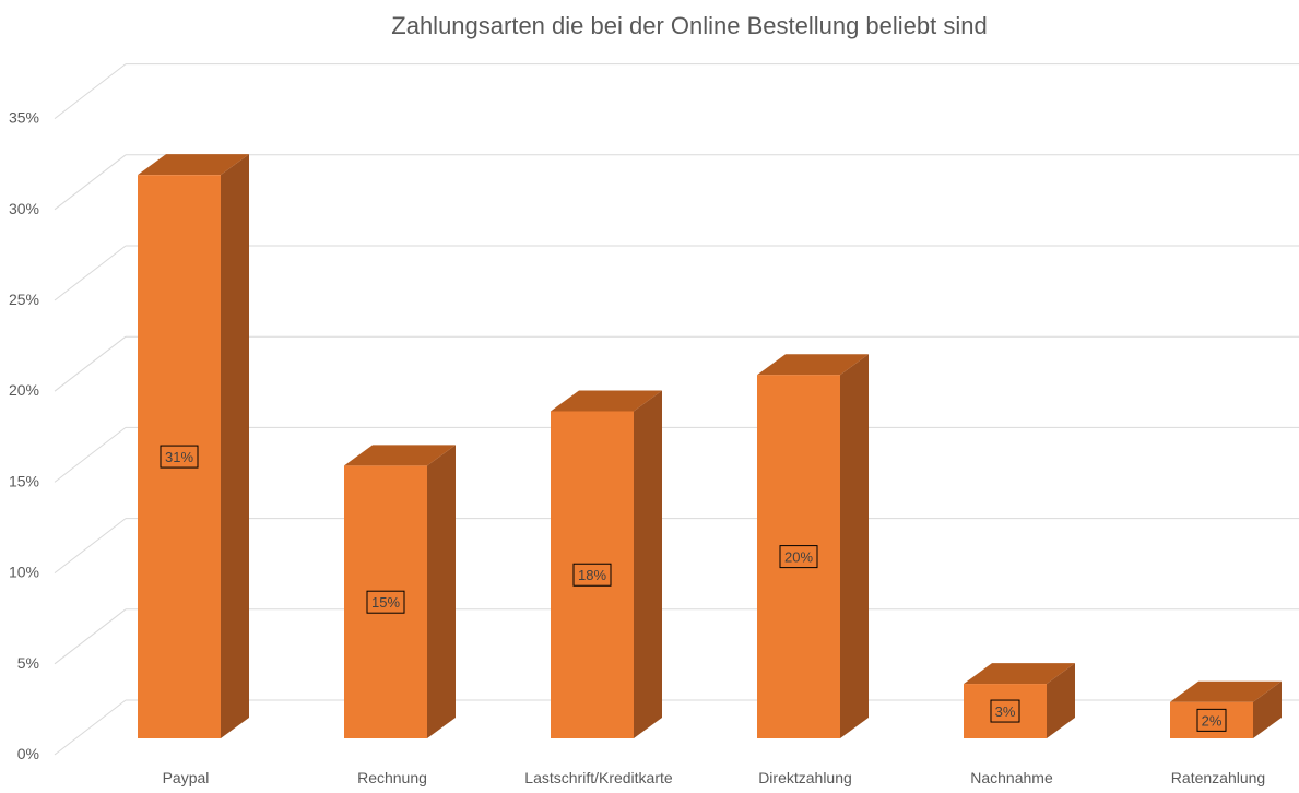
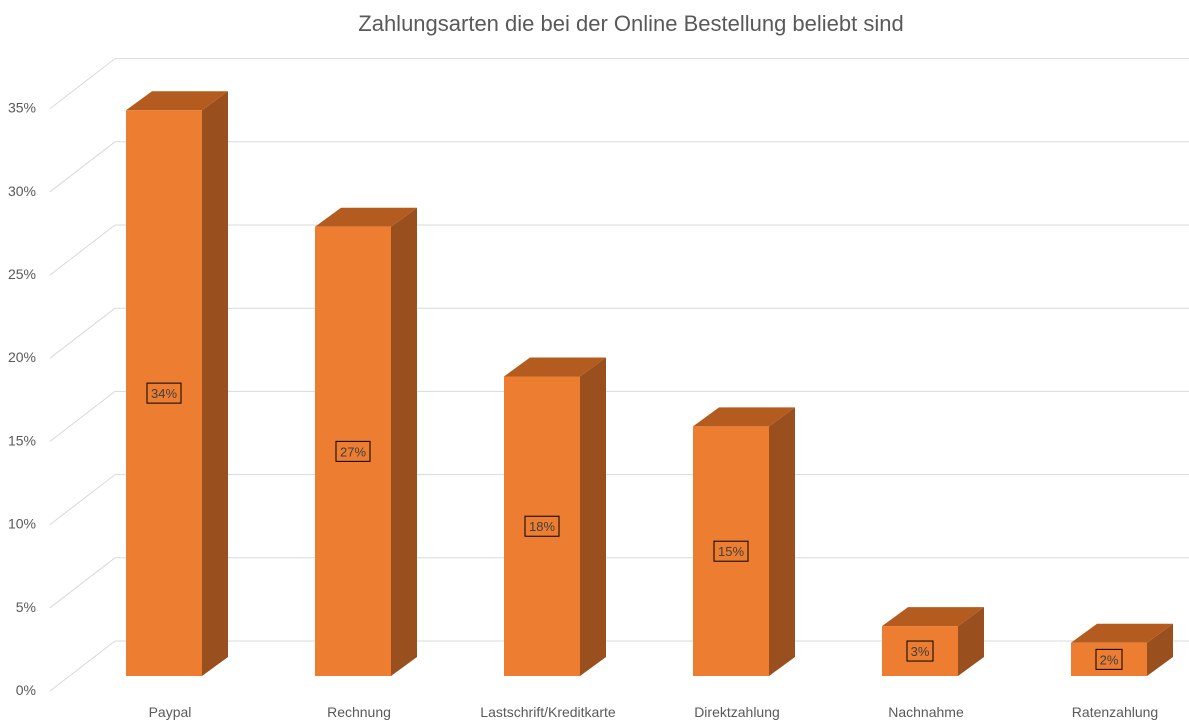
Paypal: 31% -> 34%
Rechnung: 15% -> 27%
Direktzahlung: 20% -> 15%
